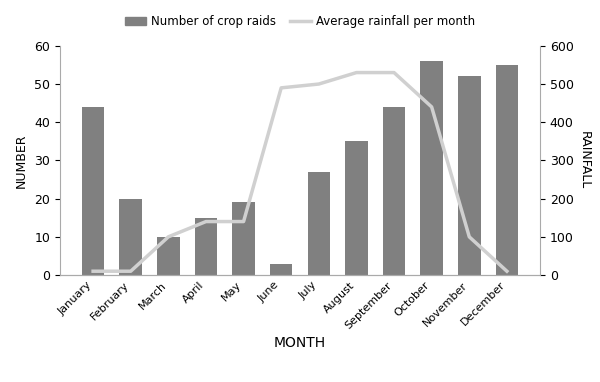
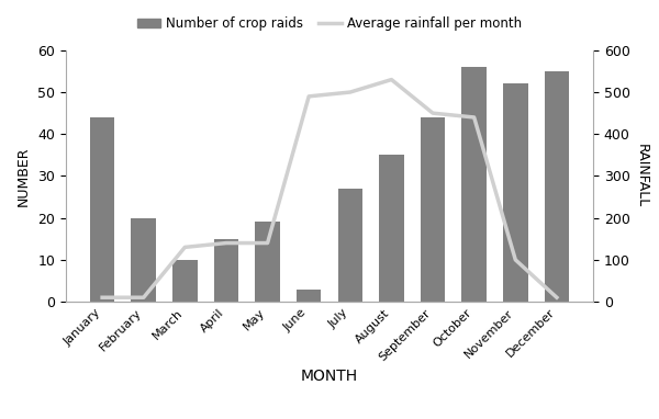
Average rainfall per month/March: 100 -> 130
Average rainfall per month/September: 530 -> 450
